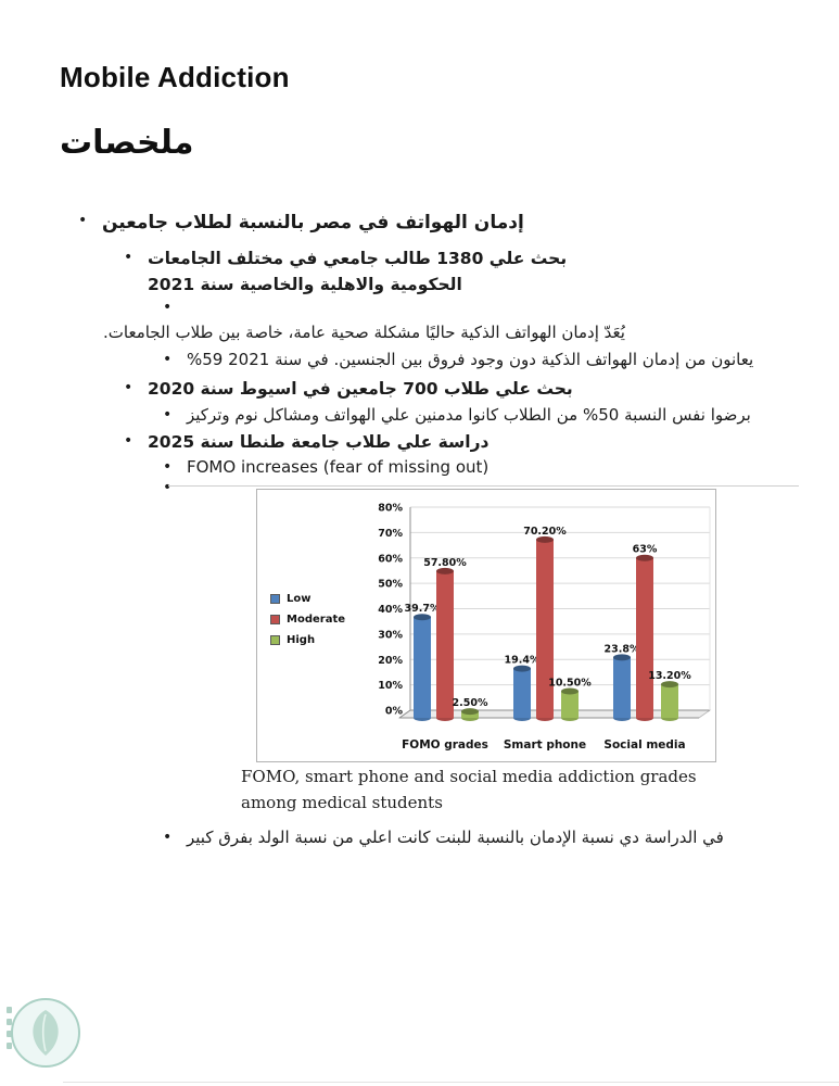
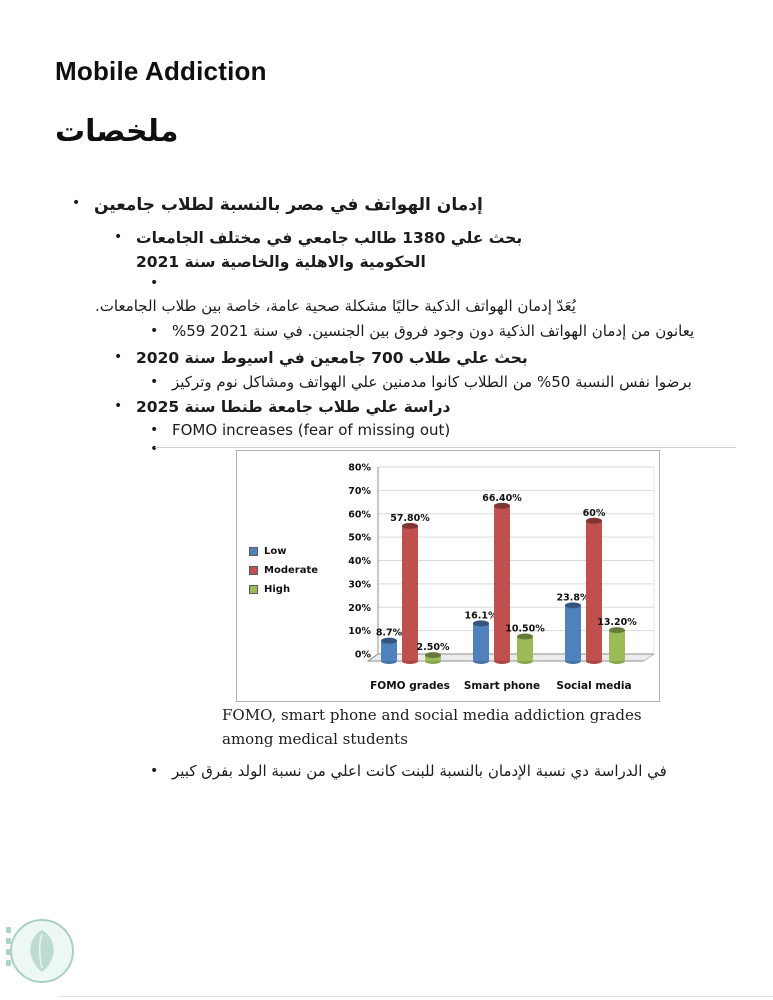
Low/FOMO grades: 39.7% -> 8.7%
Low/Smart phone: 19.4% -> 16.1%
Moderate/Smart phone: 70.20% -> 66.40%
Moderate/Social media: 63% -> 60%
